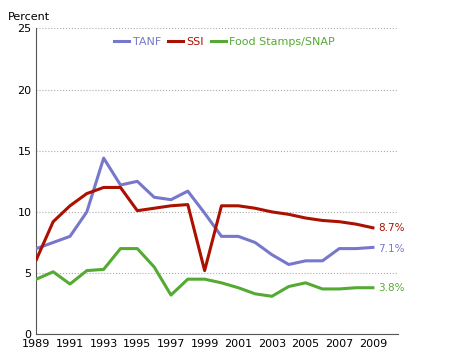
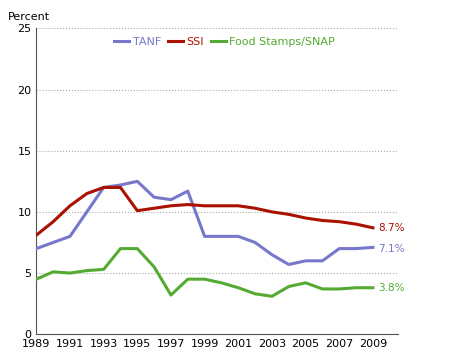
SSI/1989: 6.1 -> 8.1
Food Stamps/SNAP/1991: 4.1 -> 5.0
TANF/1993: 14.4 -> 12.0
TANF/1999: 9.9 -> 8.0
SSI/1999: 5.2 -> 10.5
